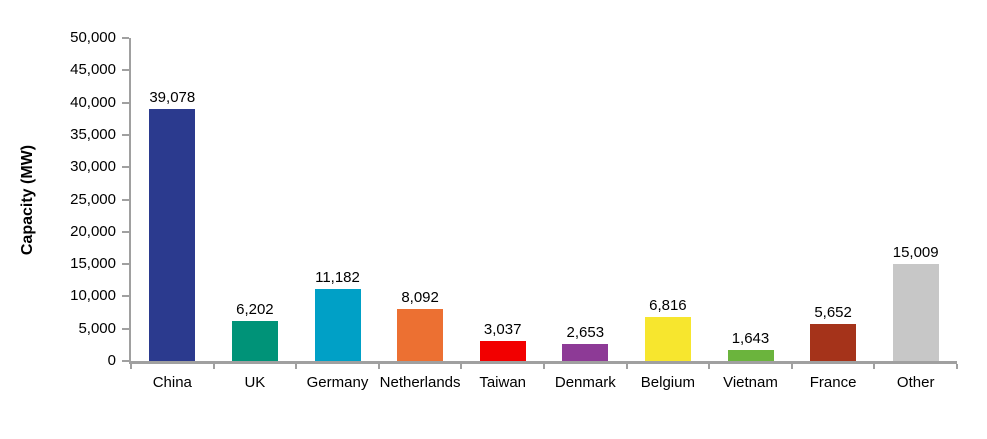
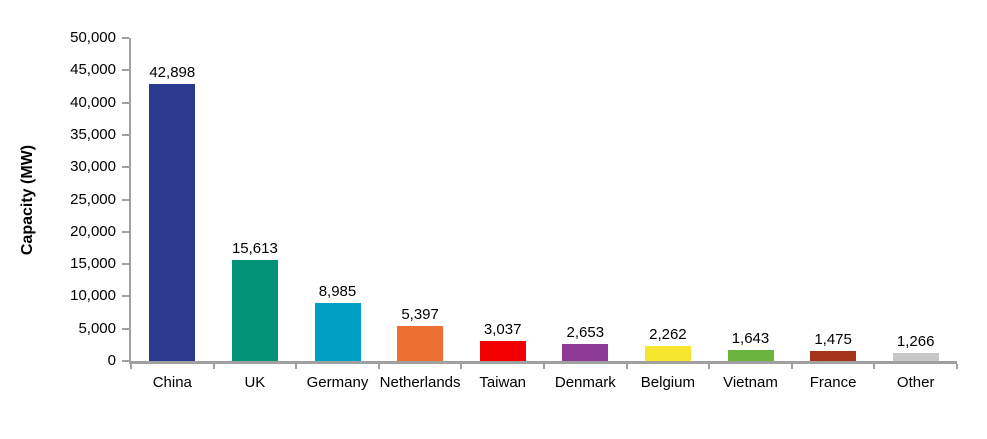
China: 39,078 -> 42,898
UK: 6,202 -> 15,613
Germany: 11,182 -> 8,985
Netherlands: 8,092 -> 5,397
Belgium: 6,816 -> 2,262
France: 5,652 -> 1,475
Other: 15,009 -> 1,266
